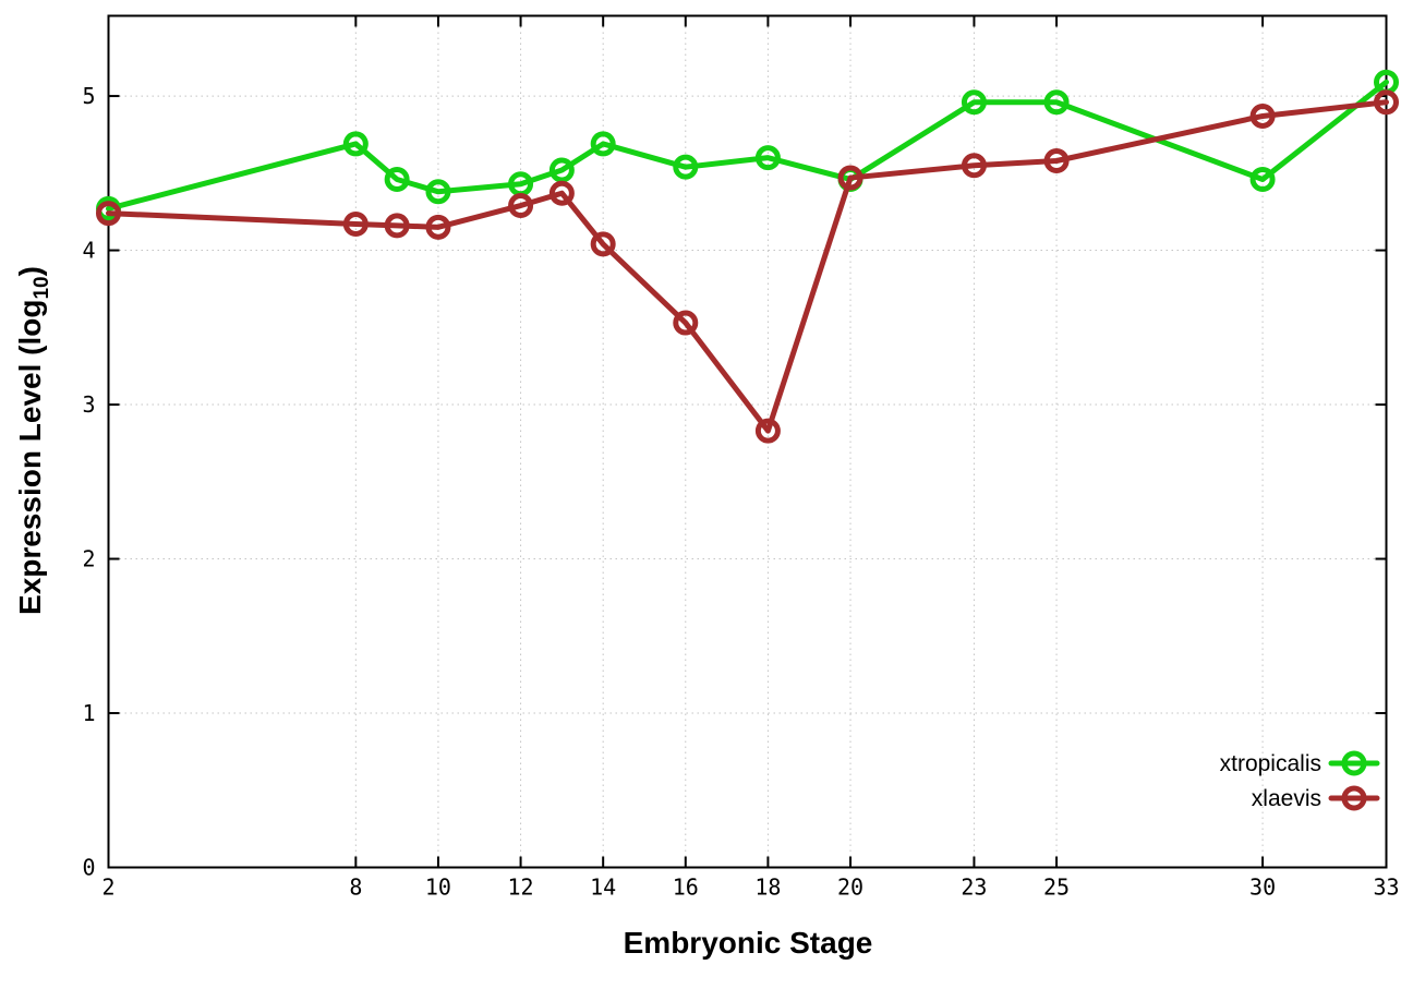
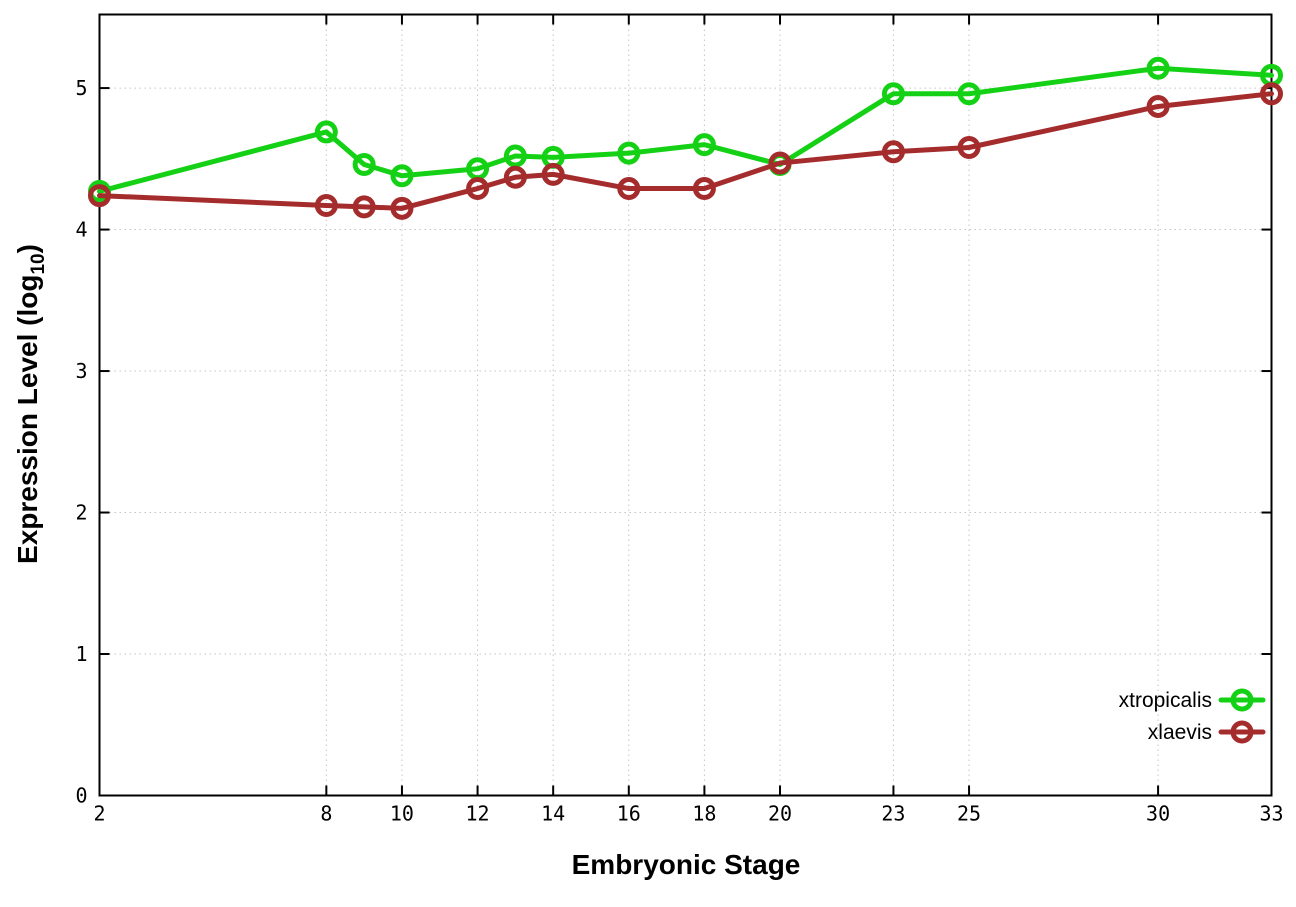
xtropicalis/14: 4.69 -> 4.51
xlaevis/14: 4.04 -> 4.39
xlaevis/16: 3.53 -> 4.29
xlaevis/18: 2.83 -> 4.29
xtropicalis/30: 4.46 -> 5.14
